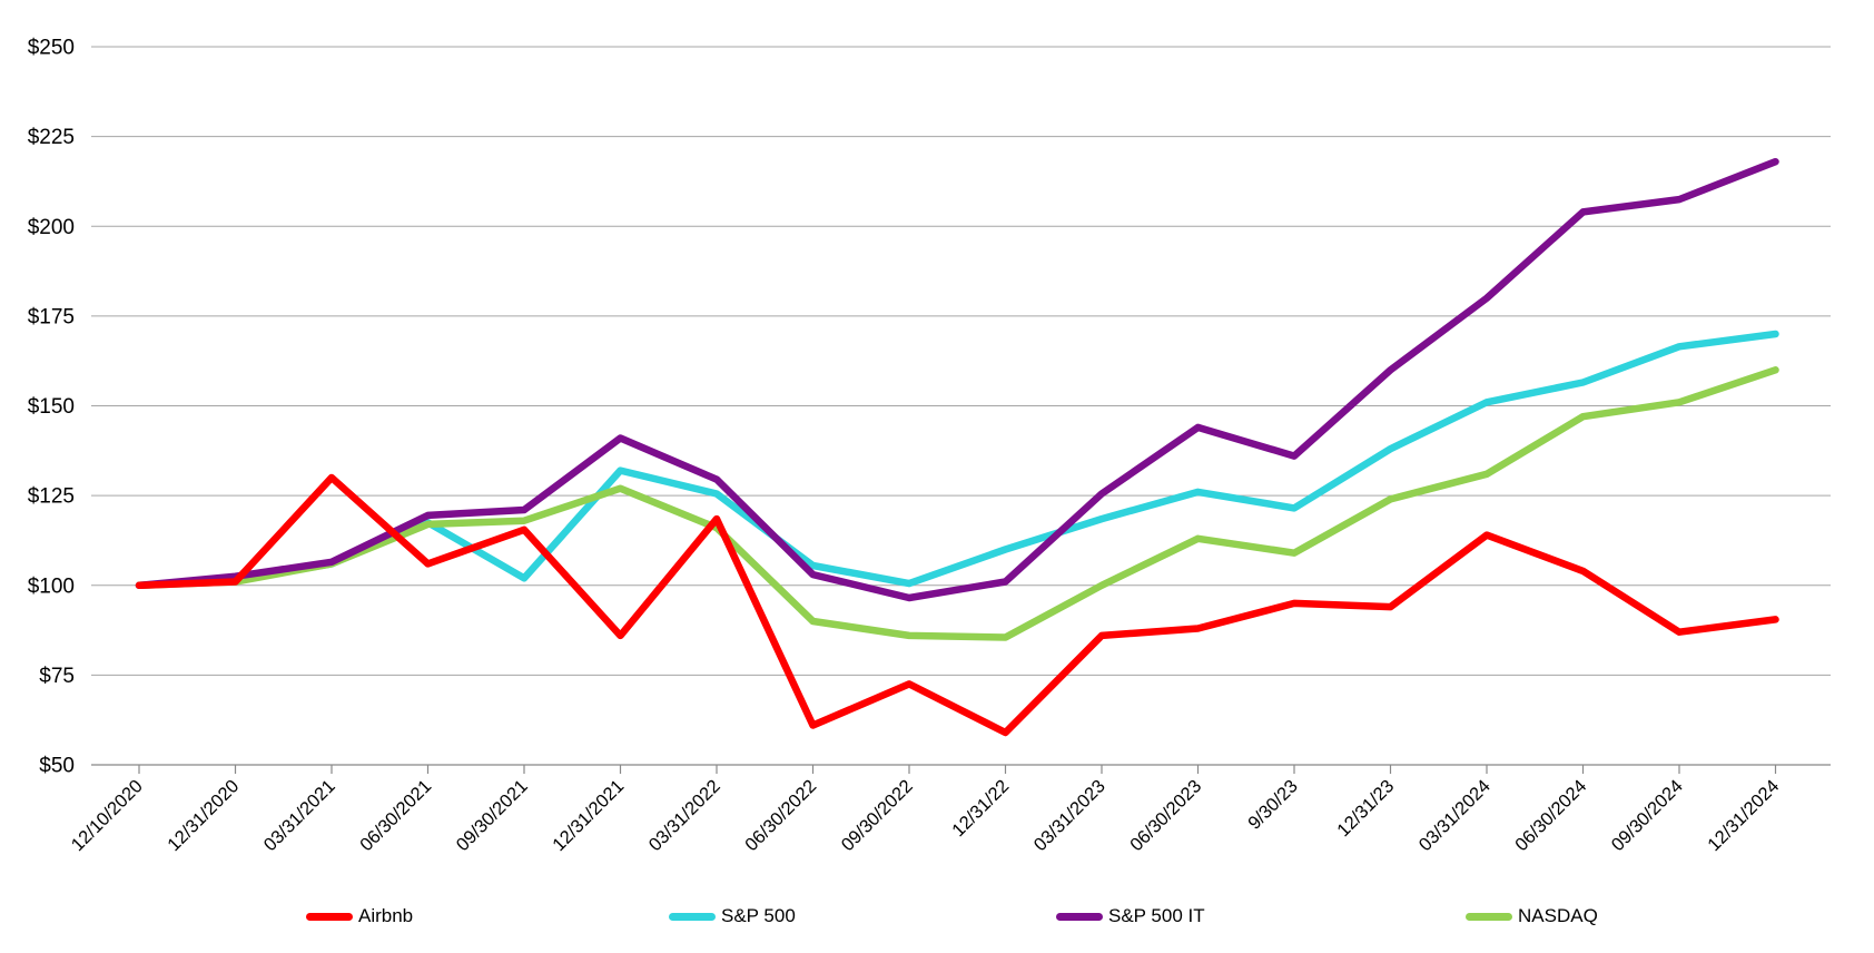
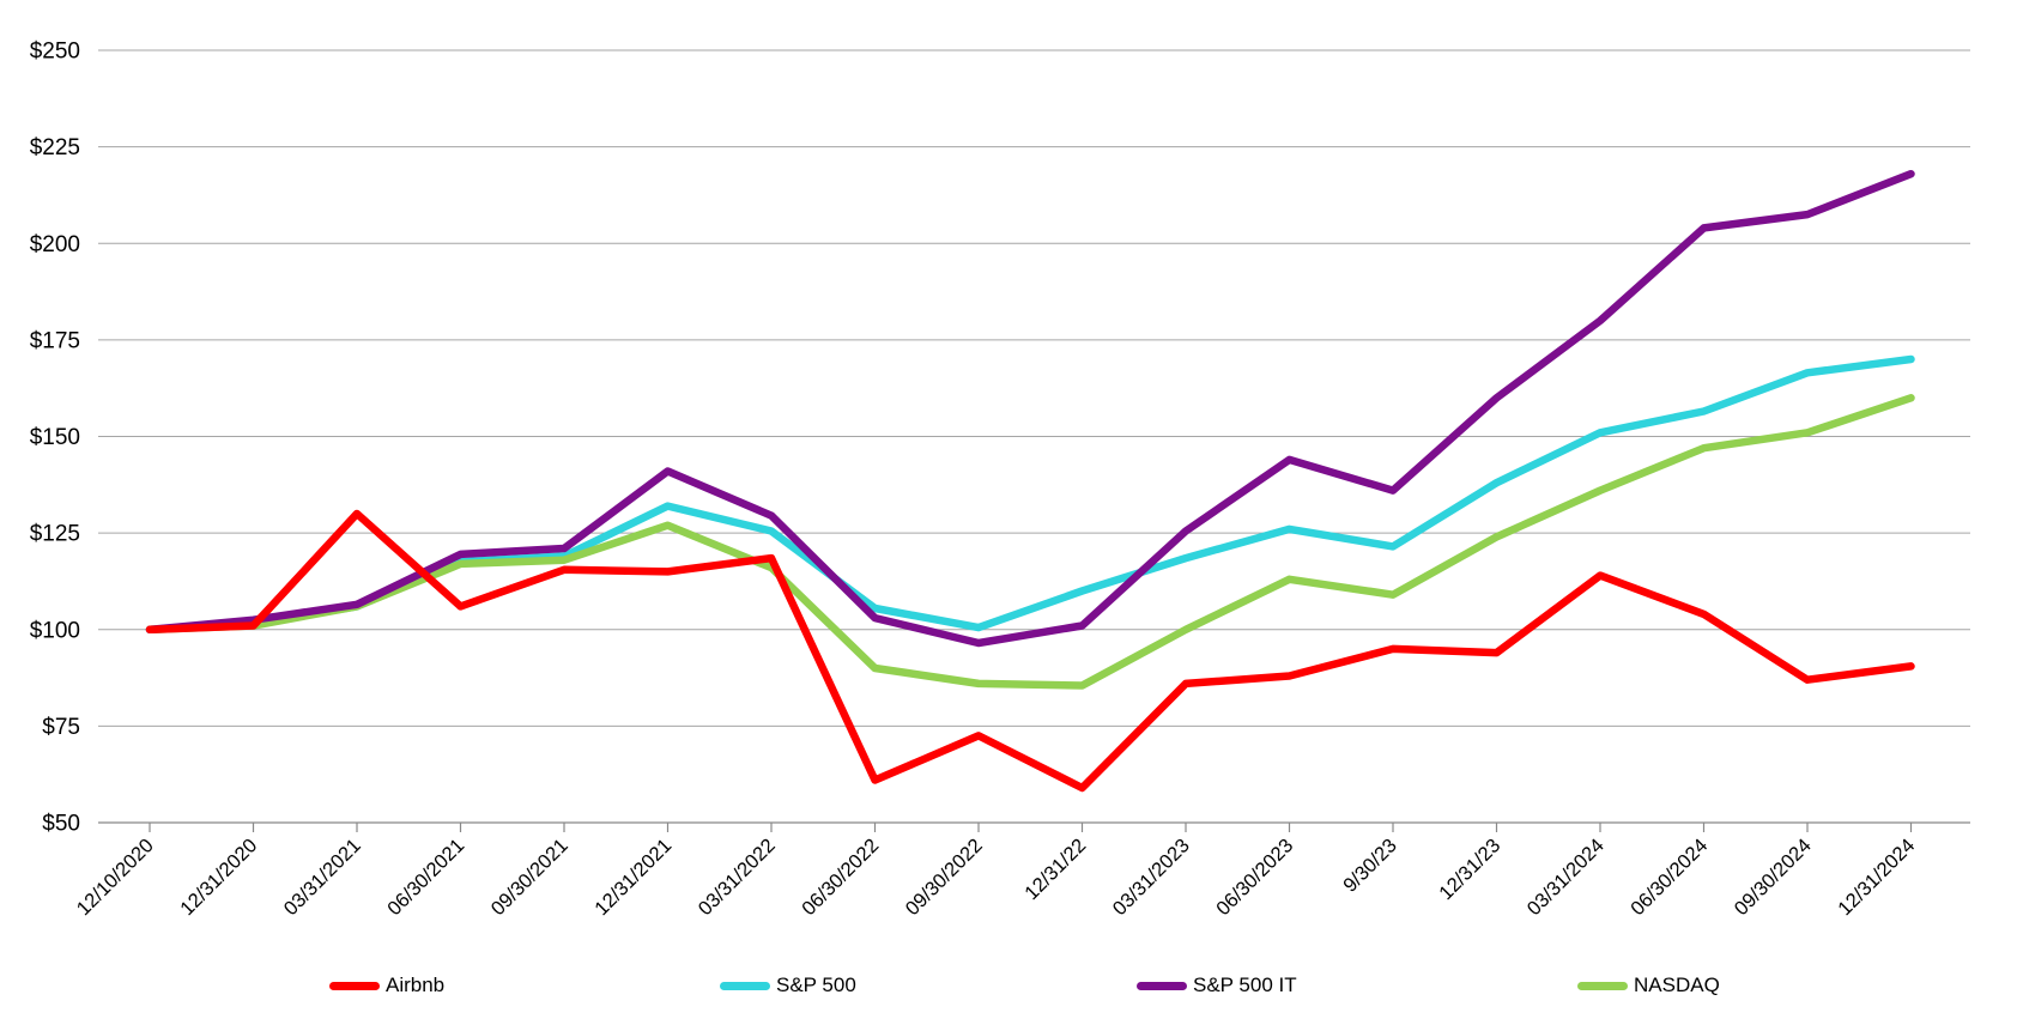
S&P 500/09/30/2021: $102 -> $119
Airbnb/12/31/2021: $86 -> $115
NASDAQ/03/31/2024: $131 -> $136
